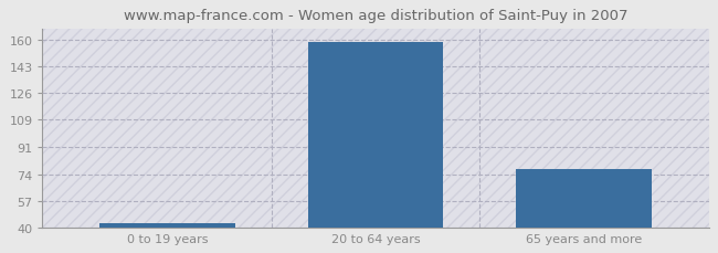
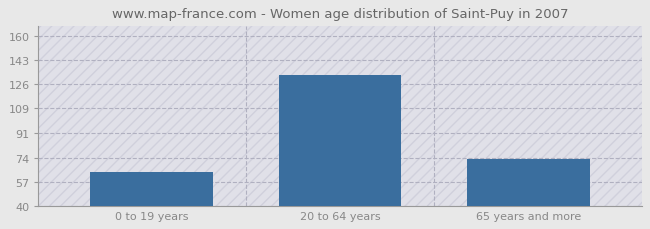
0 to 19 years: 43 -> 64
20 to 64 years: 158 -> 132
65 years and more: 77 -> 73
